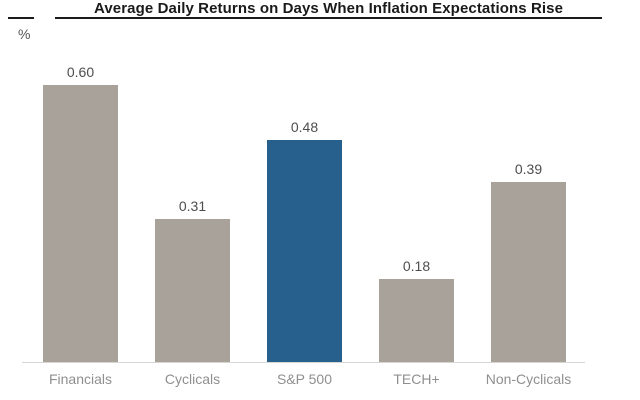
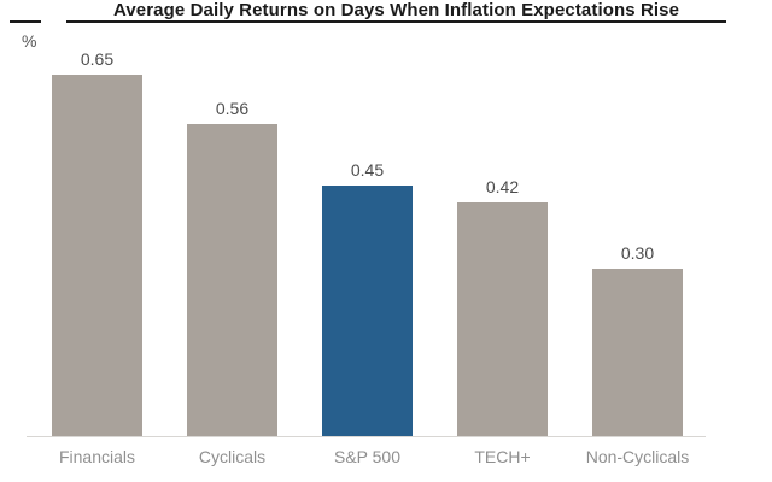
Financials: 0.60 -> 0.65
Cyclicals: 0.31 -> 0.56
S&P 500: 0.48 -> 0.45
TECH+: 0.18 -> 0.42
Non-Cyclicals: 0.39 -> 0.30
